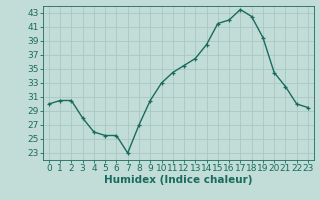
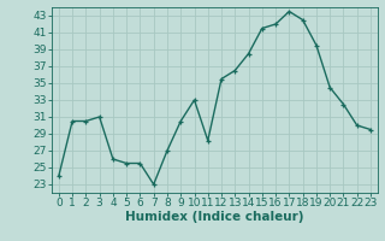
0: 30.0 -> 24.0
3: 28.0 -> 31.0
11: 34.5 -> 28.2
